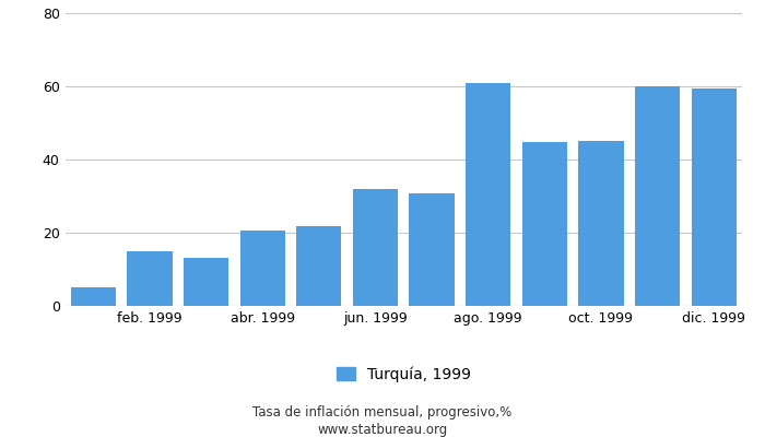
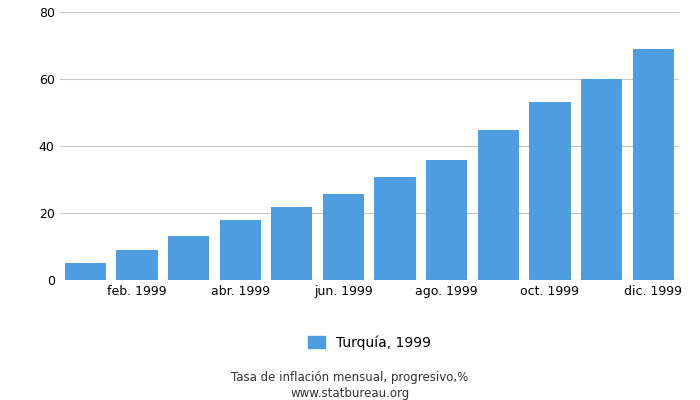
feb. 1999: 15.0 -> 9.0
abr. 1999: 20.5 -> 17.9
jun. 1999: 32.0 -> 25.8
ago. 1999: 61.0 -> 35.7
oct. 1999: 45.0 -> 53.1
dic. 1999: 59.5 -> 68.9
